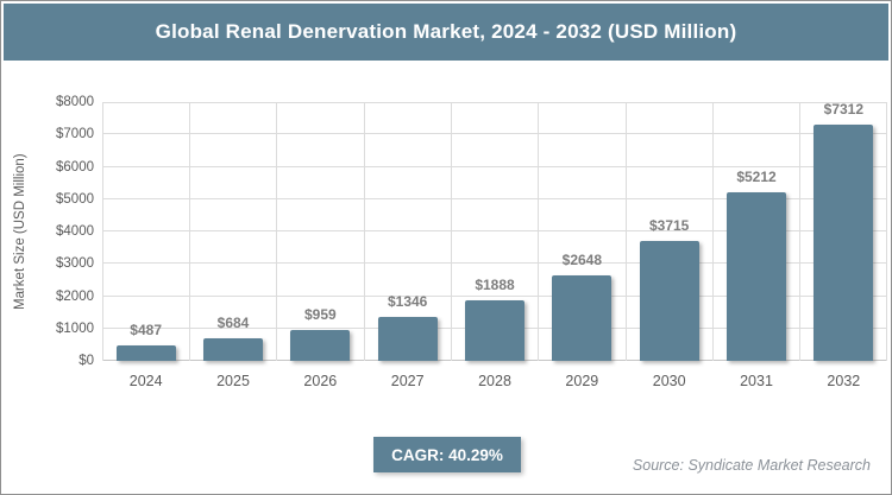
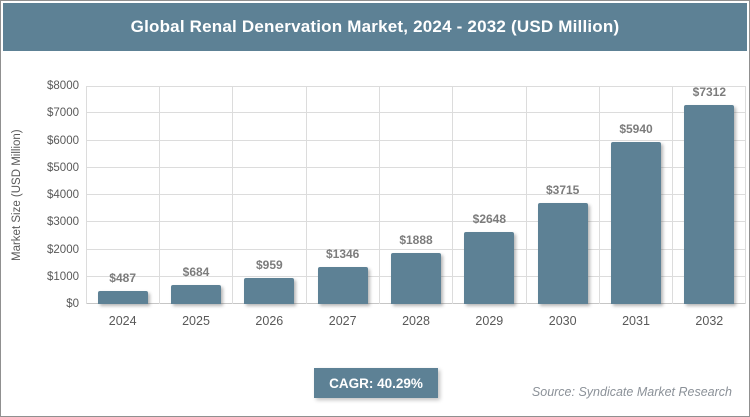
2031: $5212 -> $5940
